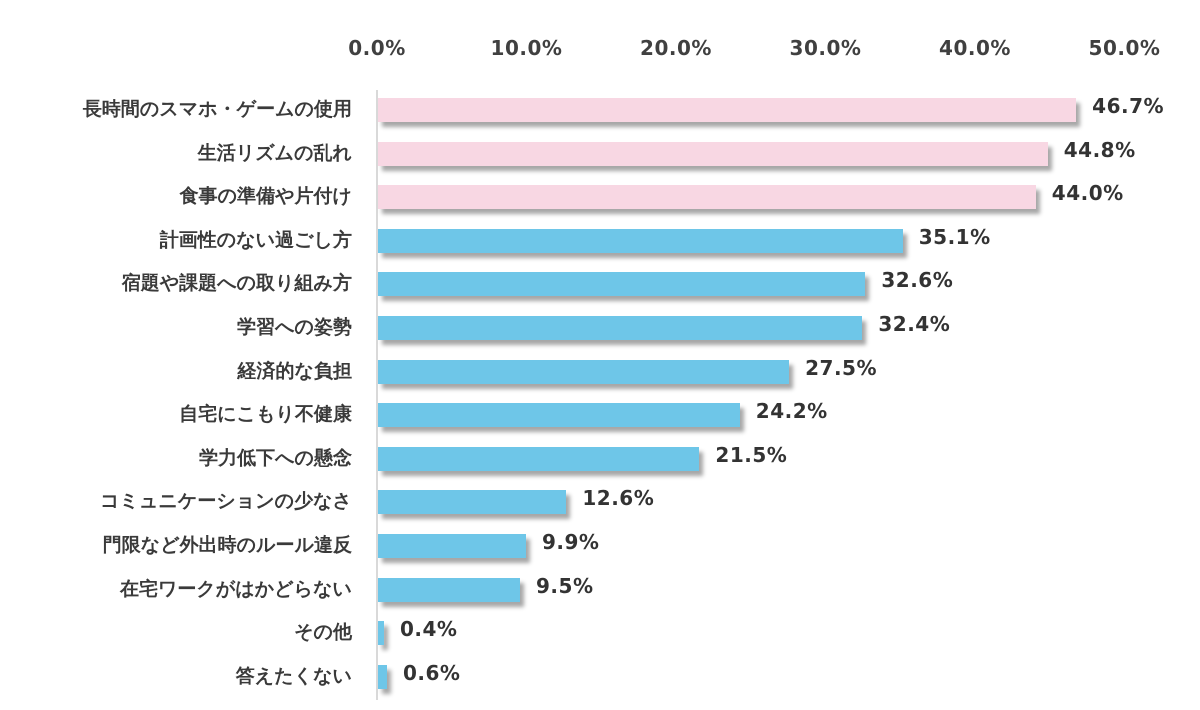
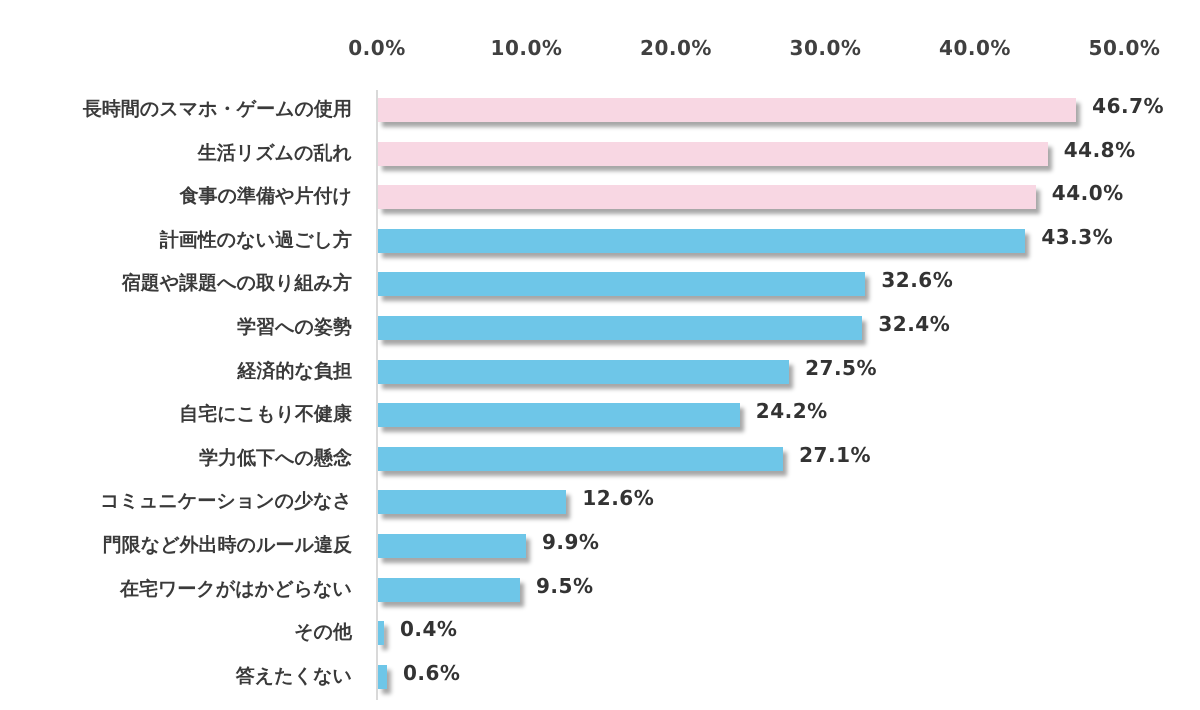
計画性のない過ごし方: 35.1% -> 43.3%
学力低下への懸念: 21.5% -> 27.1%
